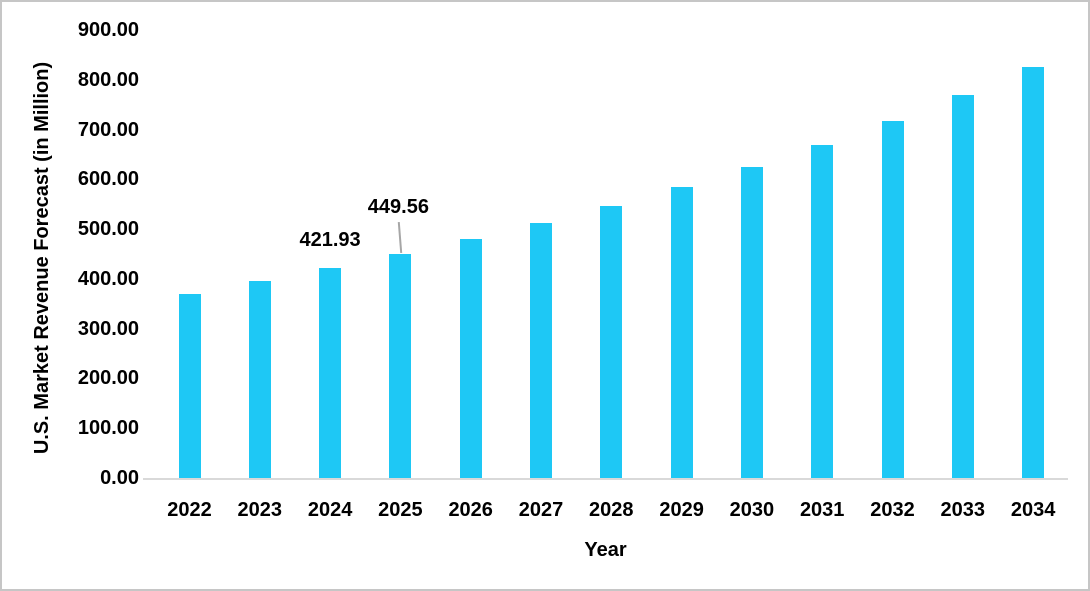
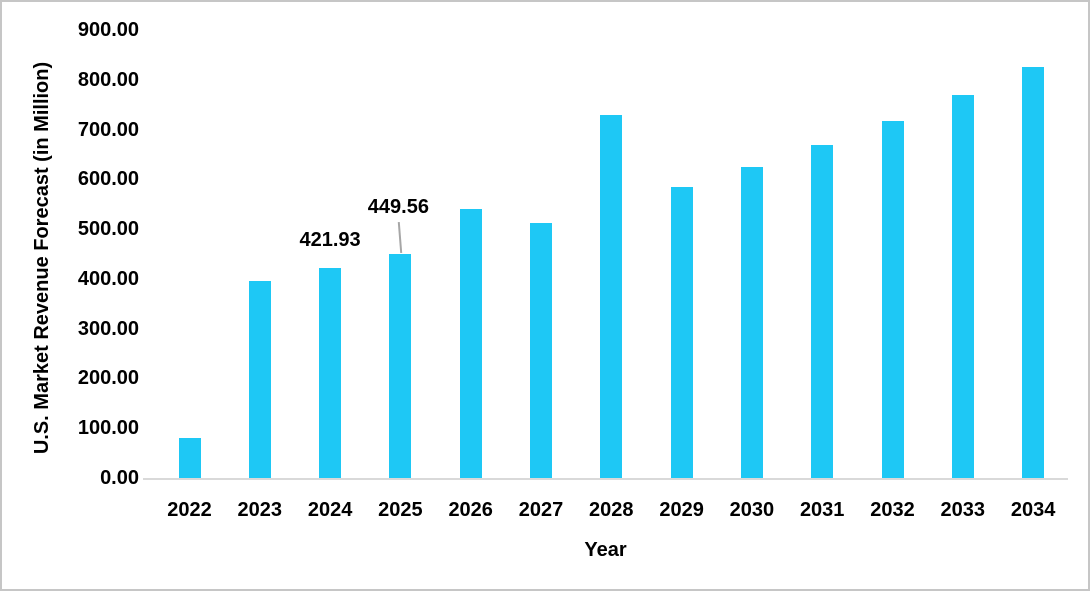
2022: 370 -> 80
2026: 480 -> 540
2028: 550 -> 730
